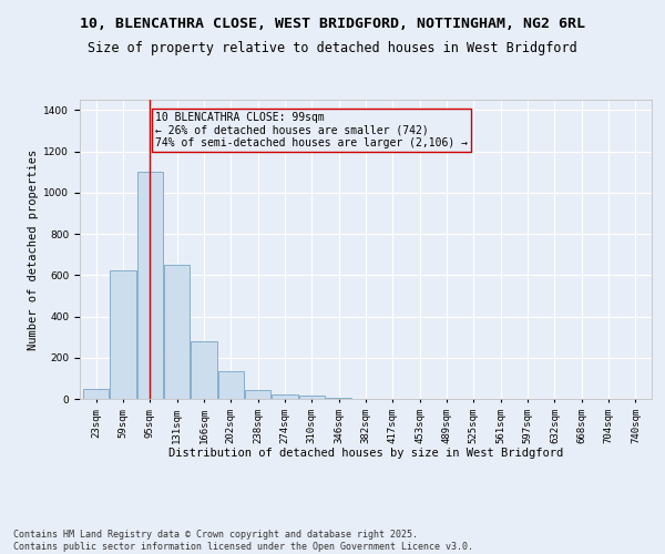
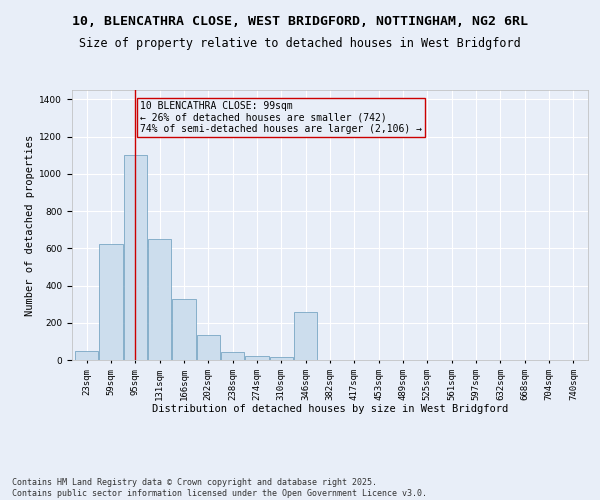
166sqm: 280 -> 330
346sqm: 0 -> 260
